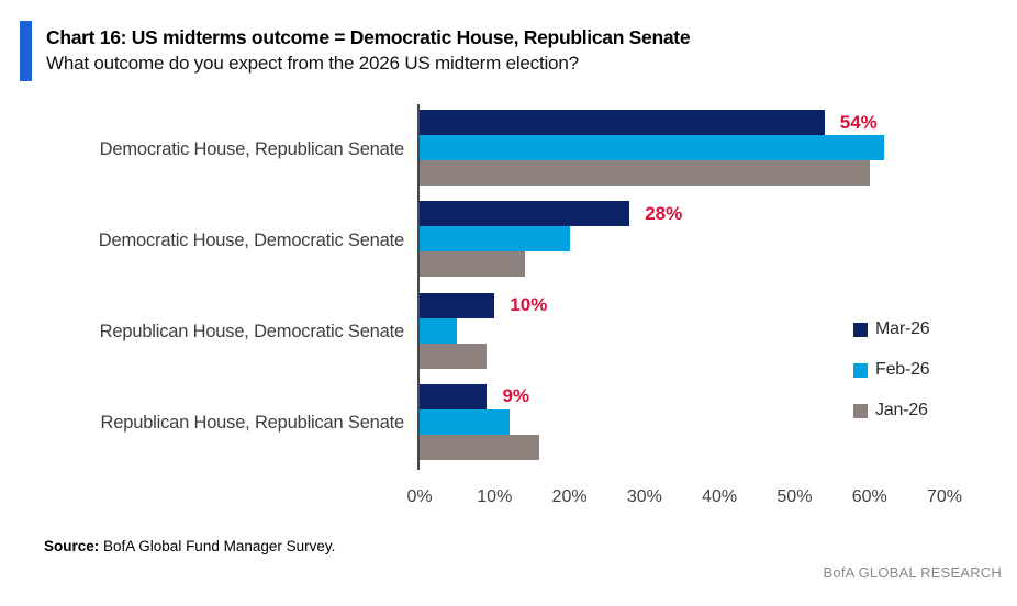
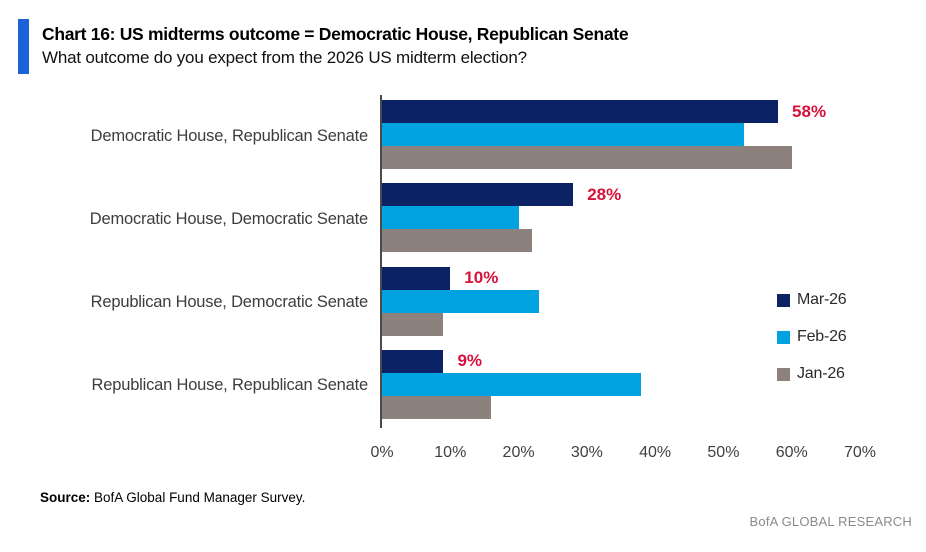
Mar-26/Democratic House, Republican Senate: 54% -> 58%
Feb-26/Democratic House, Republican Senate: 62% -> 53%
Jan-26/Democratic House, Democratic Senate: 14% -> 22%
Feb-26/Republican House, Democratic Senate: 5% -> 23%
Feb-26/Republican House, Republican Senate: 12% -> 38%
